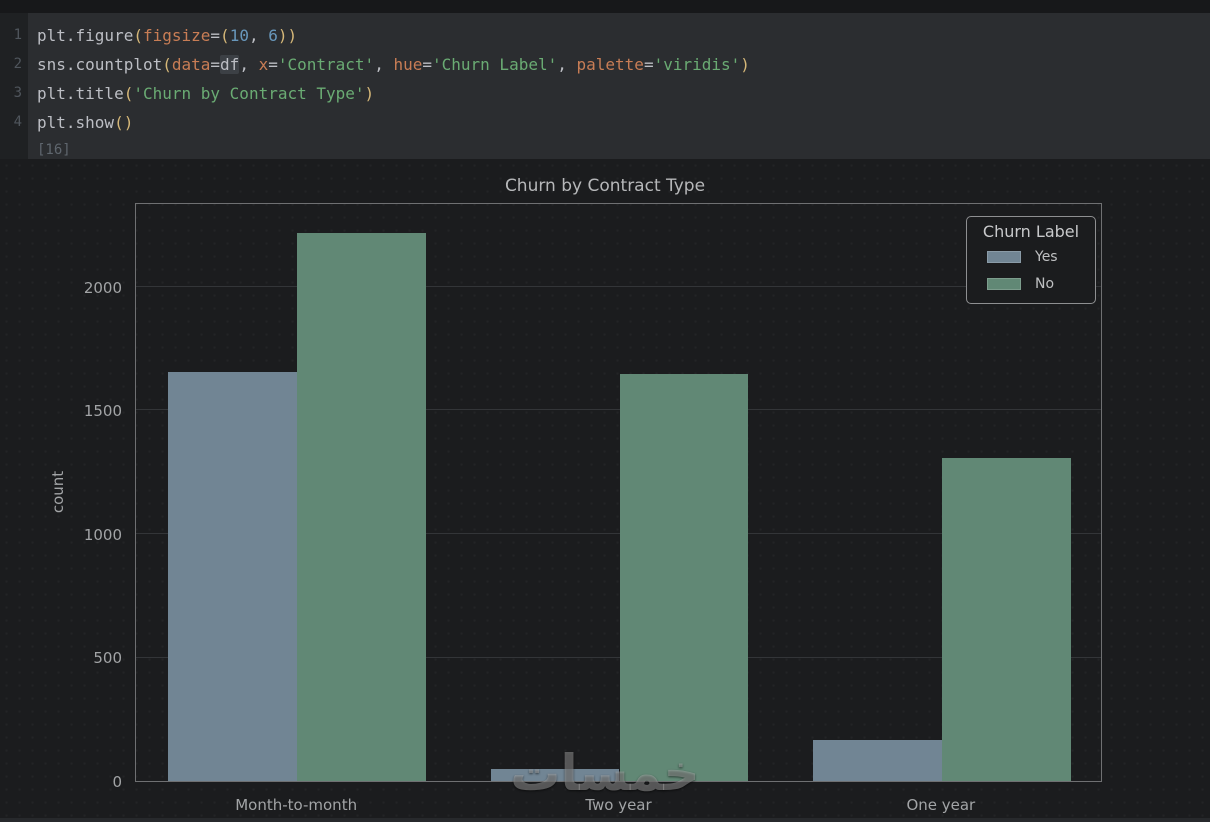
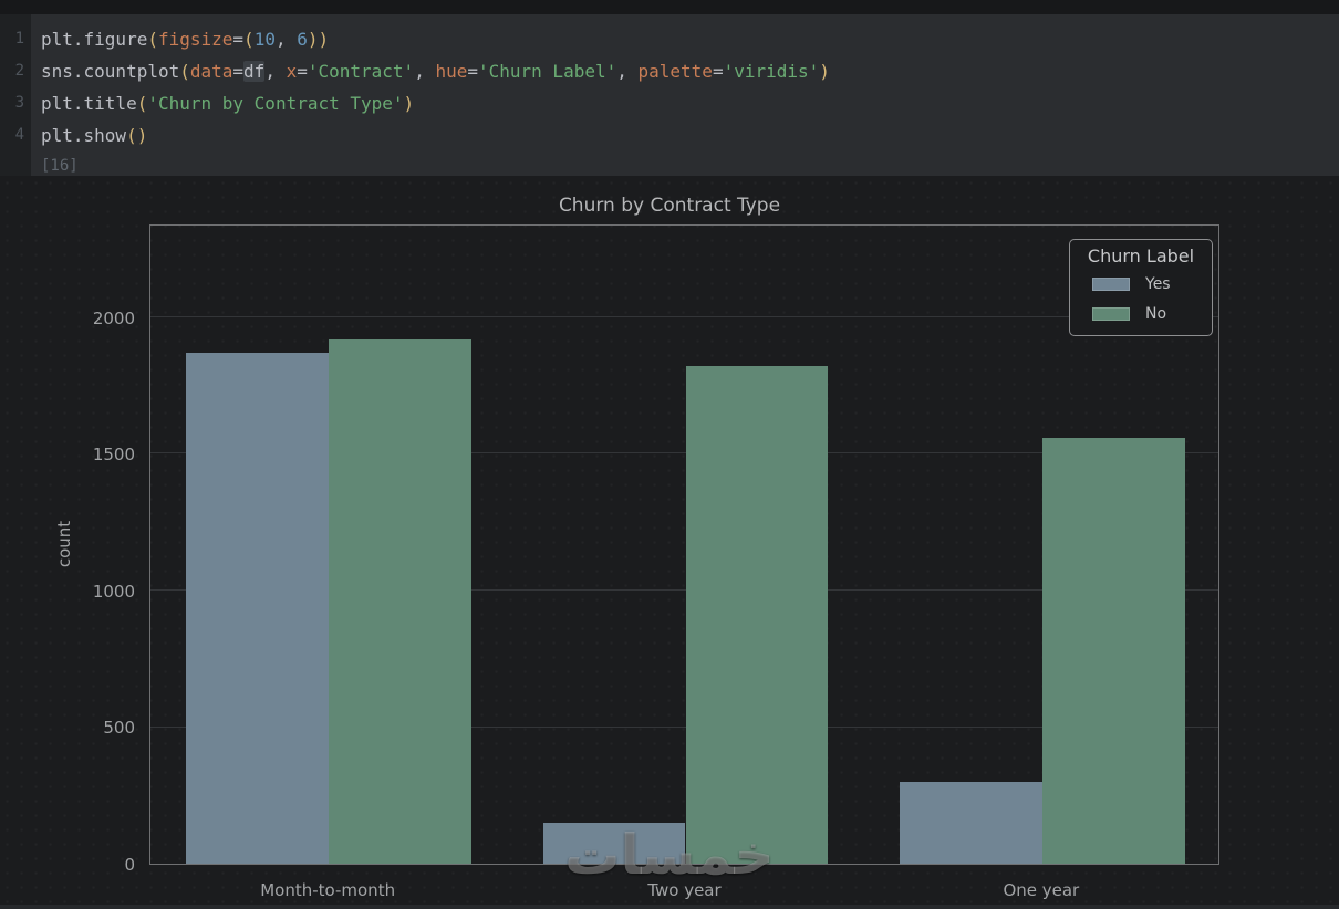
Yes/Month-to-month: 1660 -> 1870
No/Month-to-month: 2220 -> 1920
Yes/Two year: 50 -> 150
No/Two year: 1650 -> 1820
Yes/One year: 170 -> 300
No/One year: 1310 -> 1560
